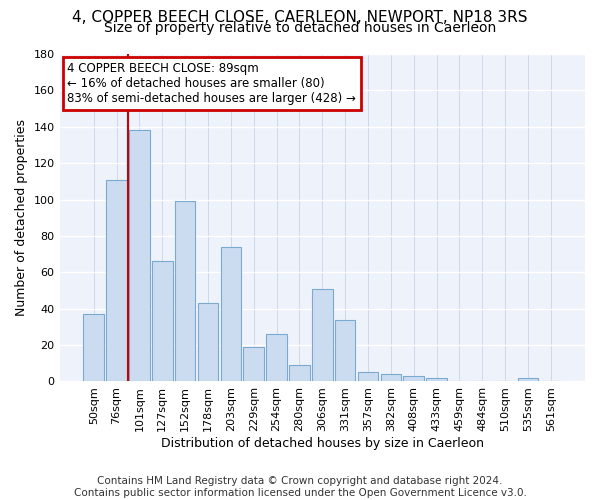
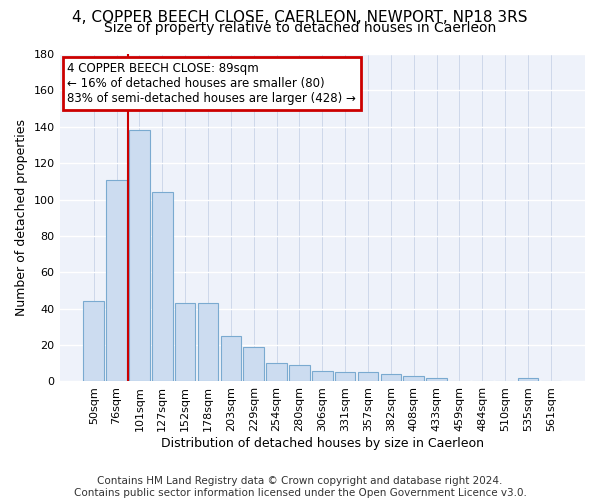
50sqm: 37 -> 44
127sqm: 66 -> 104
152sqm: 99 -> 43
203sqm: 74 -> 25
254sqm: 26 -> 10
306sqm: 51 -> 6
331sqm: 34 -> 5
